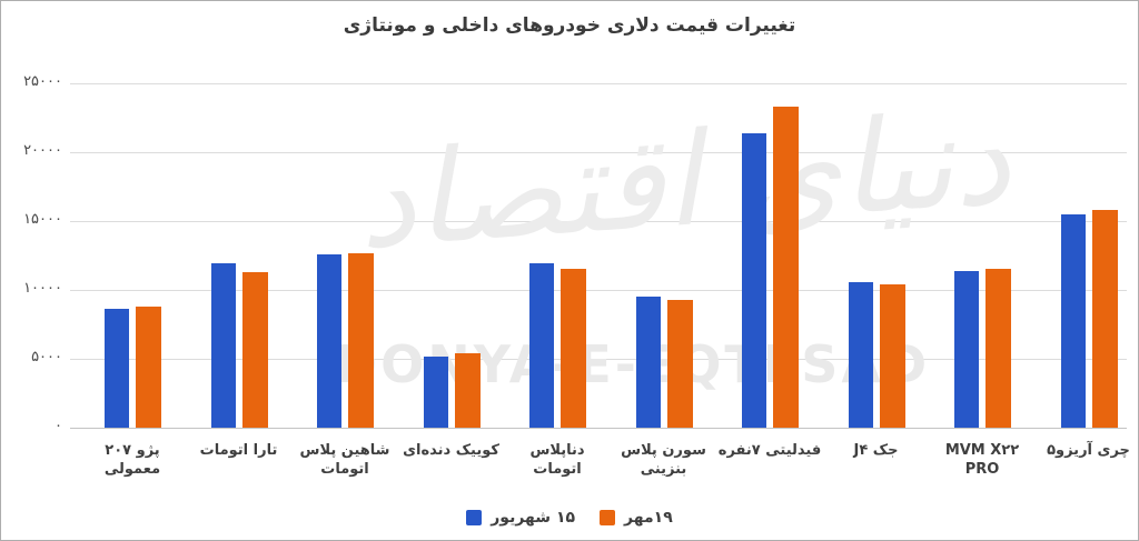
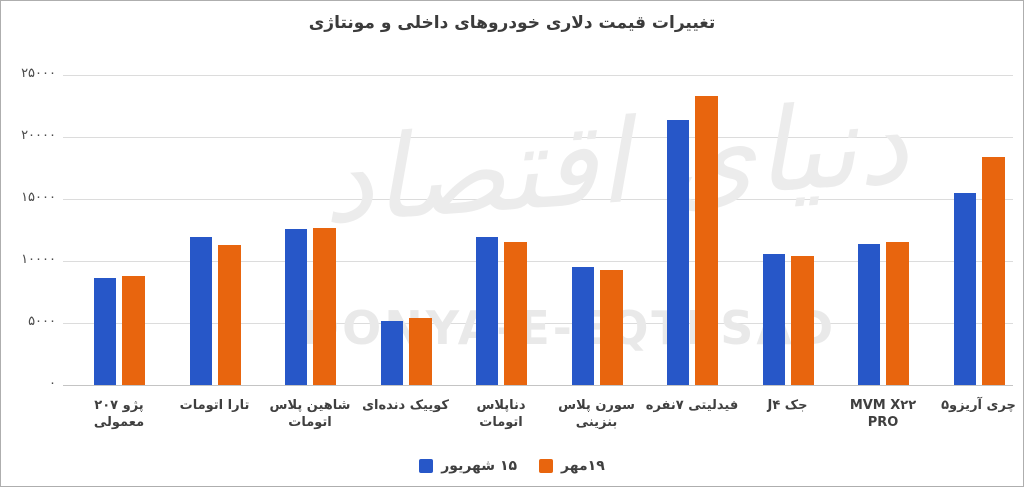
۱۹مهر/چری آریزو۵: 15800 -> 18400
